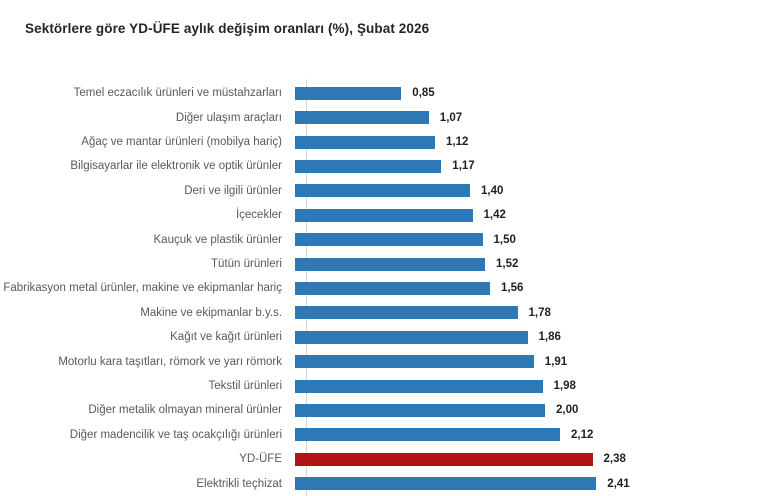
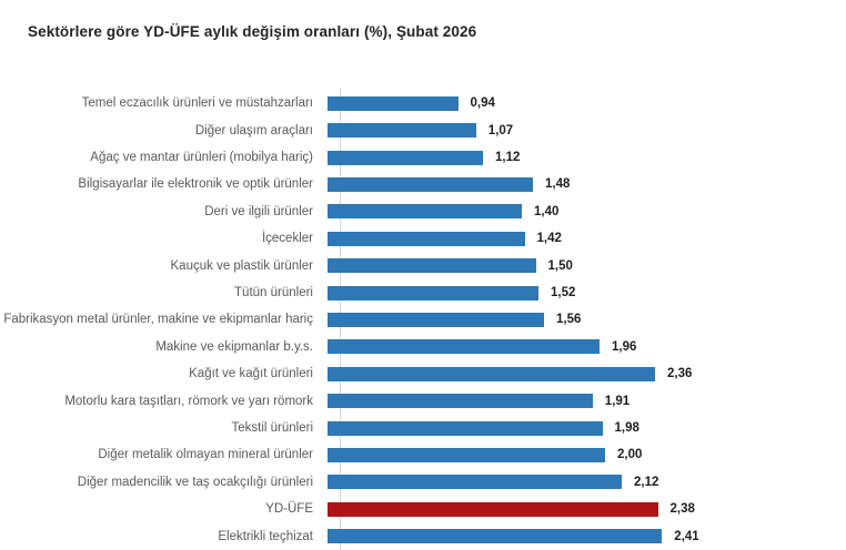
Temel eczacılık ürünleri ve müstahzarları: 0,85 -> 0,94
Bilgisayarlar ile elektronik ve optik ürünler: 1,17 -> 1,48
Makine ve ekipmanlar b.y.s.: 1,78 -> 1,96
Kağıt ve kağıt ürünleri: 1,86 -> 2,36
